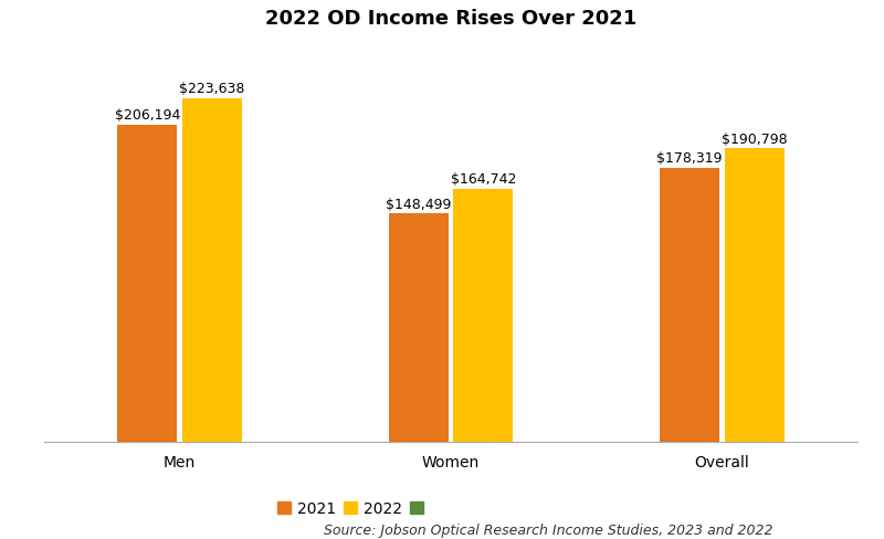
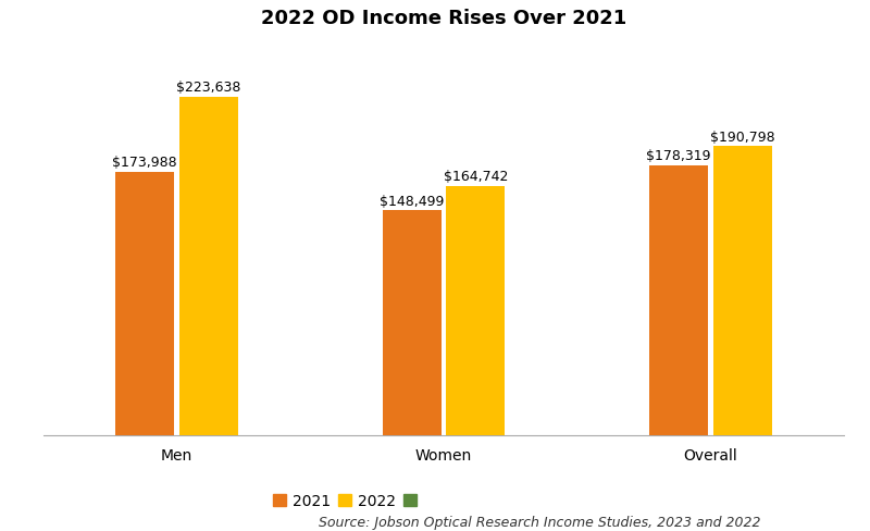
2021/Men: $206,194 -> $173,988
